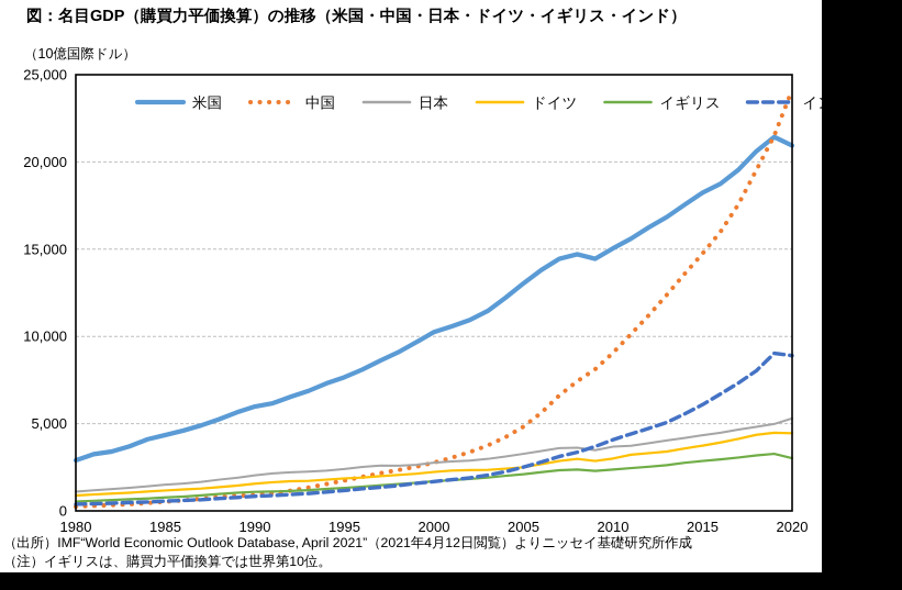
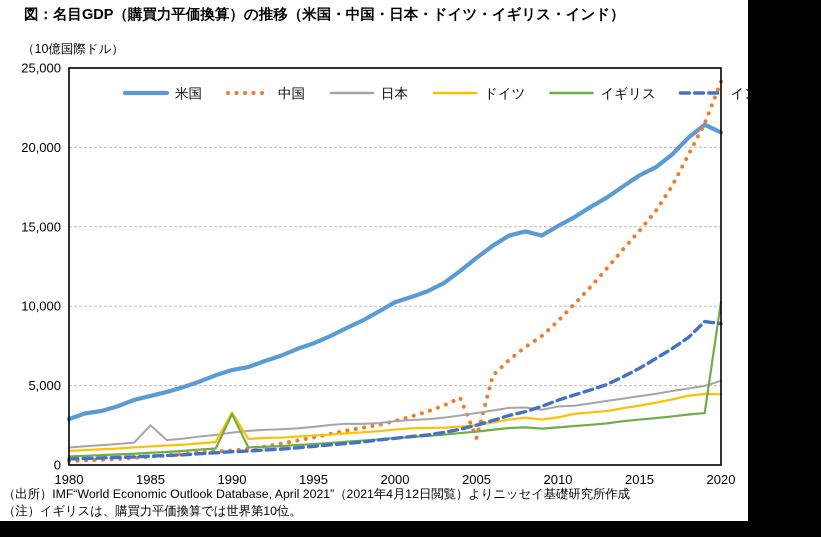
日本/1985: 1500 -> 2500
ドイツ/1990: 1600 -> 3300
イギリス/1990: 1100 -> 3200
中国/2005: 4800 -> 1700
イギリス/2020: 3000 -> 10300
